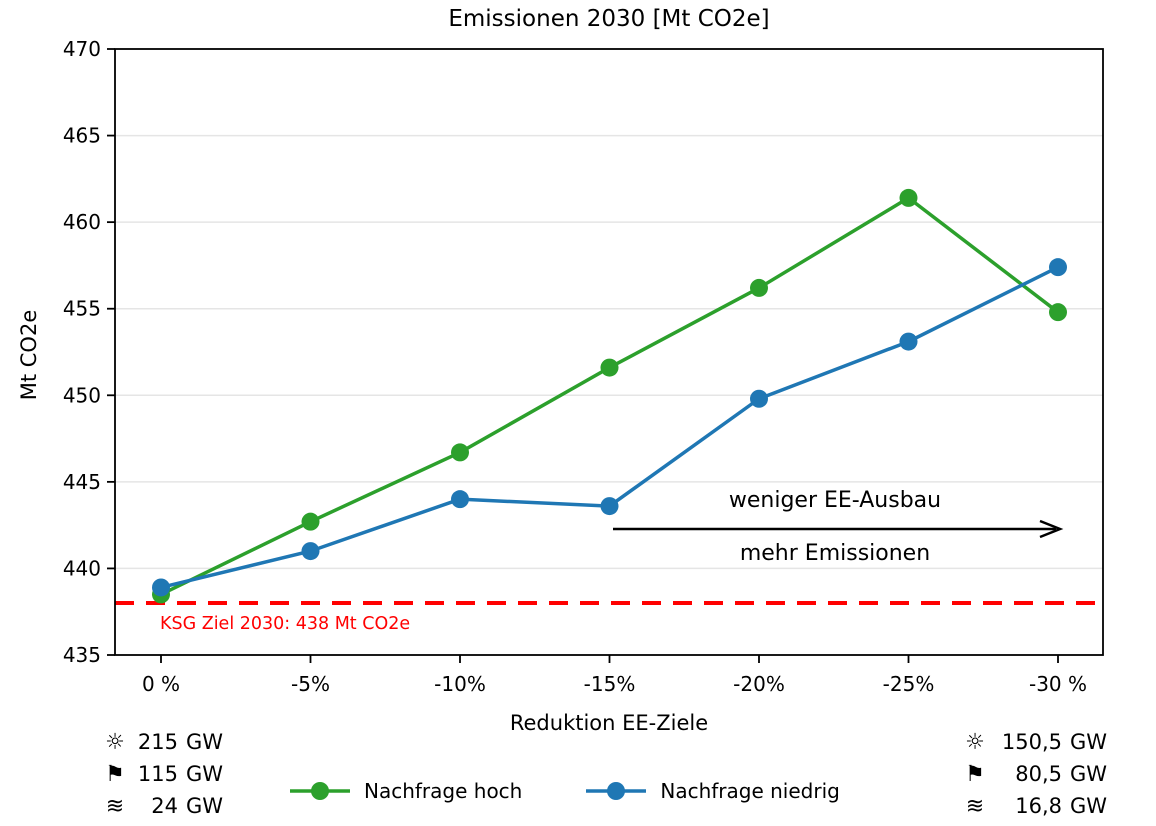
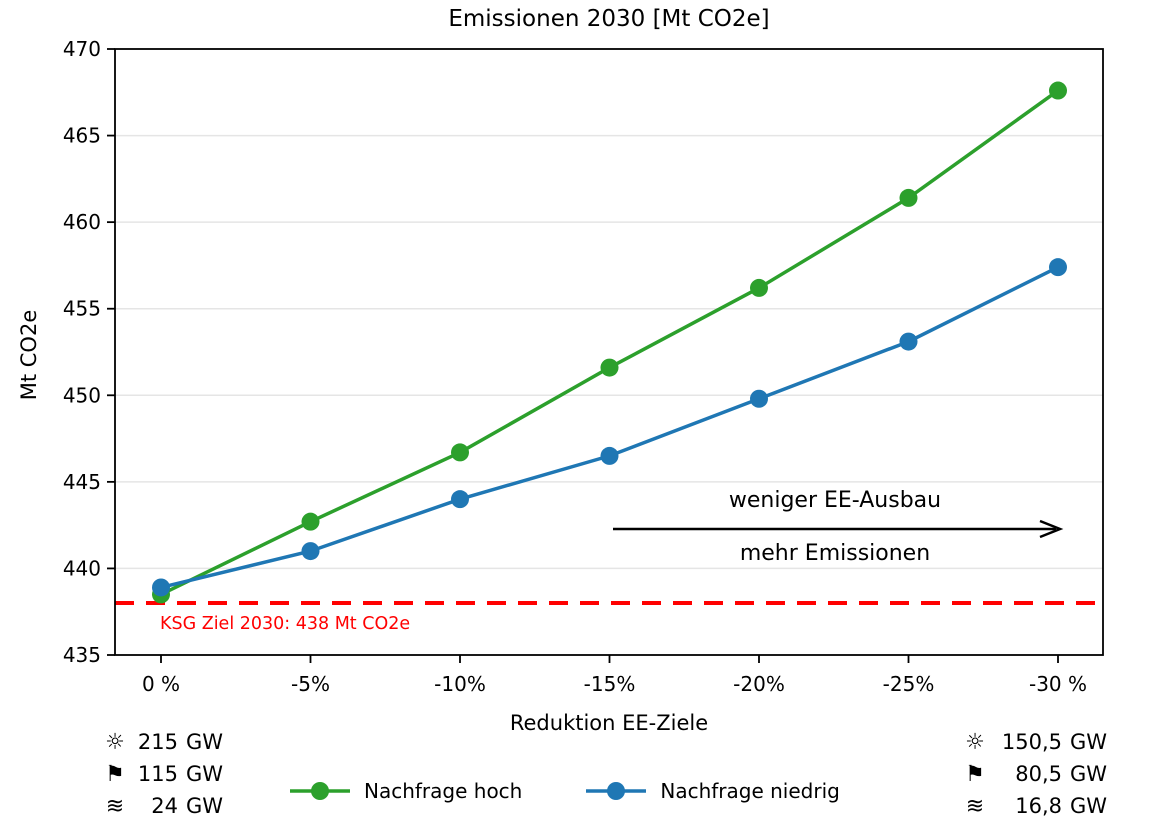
Nachfrage niedrig/-15%: 443.6 -> 446.5
Nachfrage hoch/-30 %: 454.8 -> 467.6
